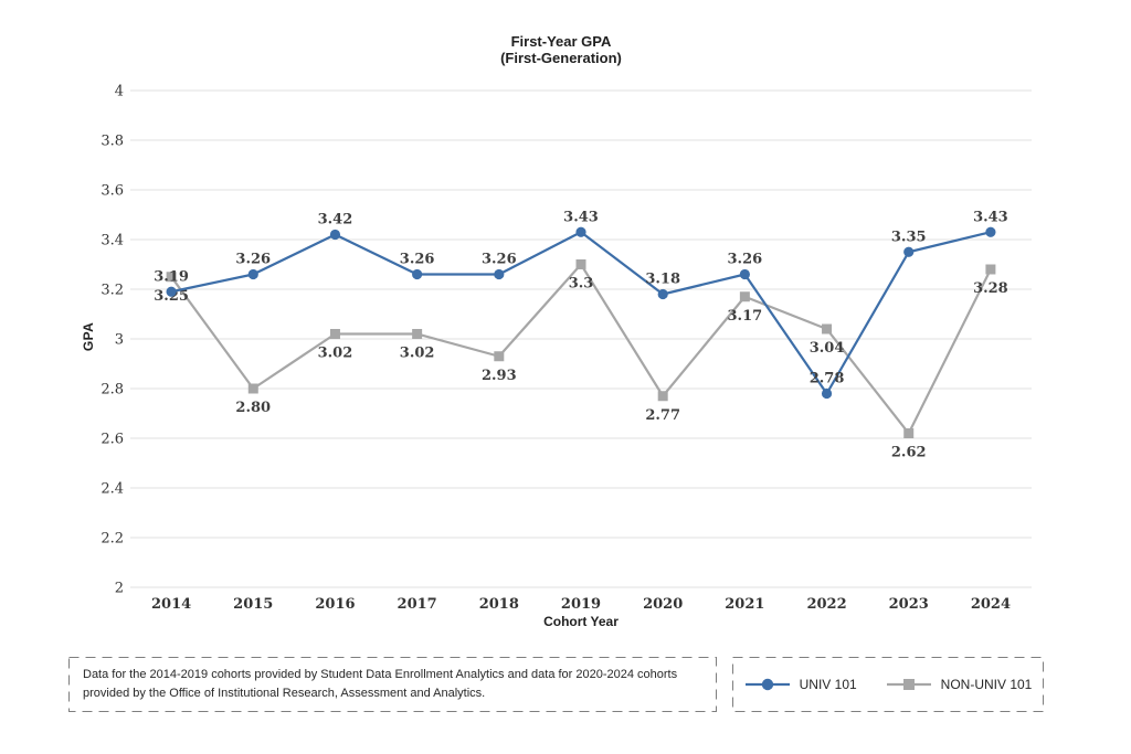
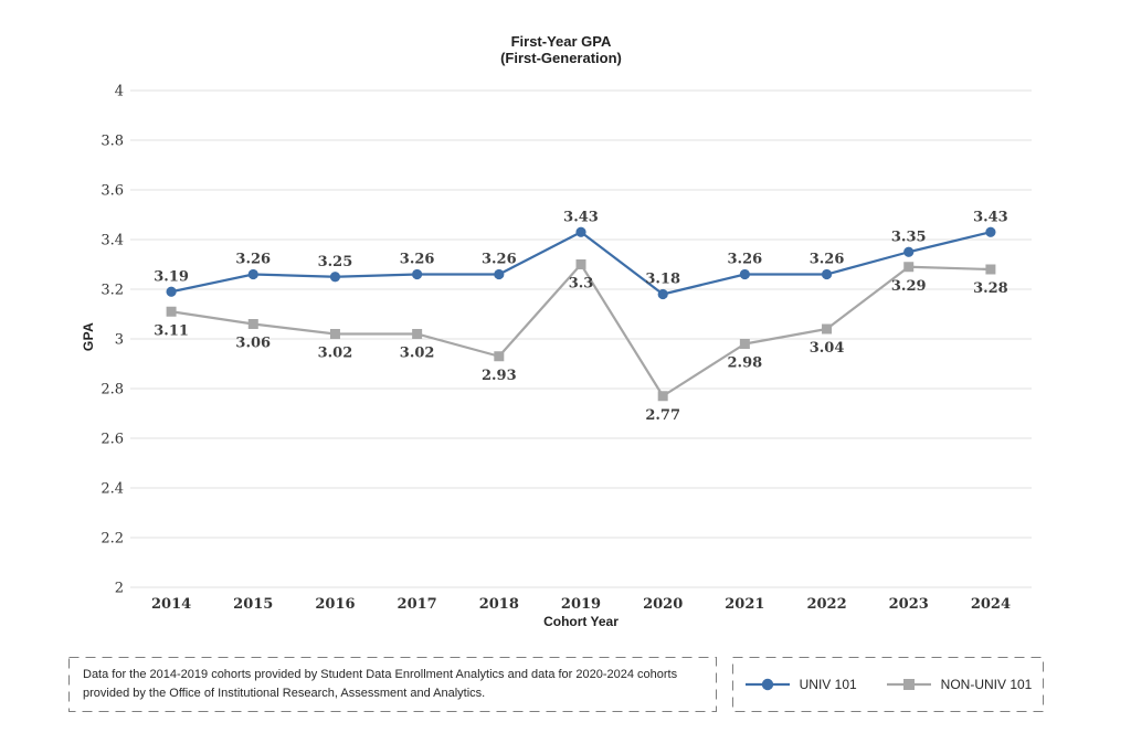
NON-UNIV 101/2014: 3.25 -> 3.11
NON-UNIV 101/2015: 2.80 -> 3.06
UNIV 101/2016: 3.42 -> 3.25
NON-UNIV 101/2021: 3.17 -> 2.98
UNIV 101/2022: 2.78 -> 3.26
NON-UNIV 101/2023: 2.62 -> 3.29
